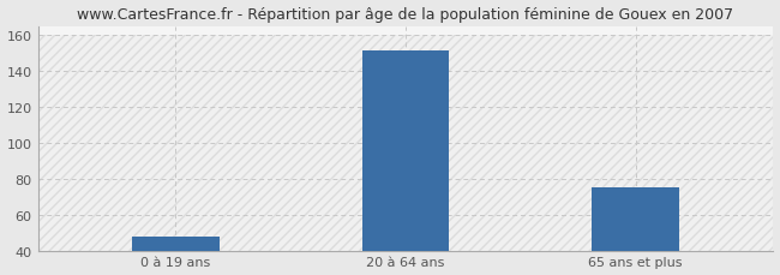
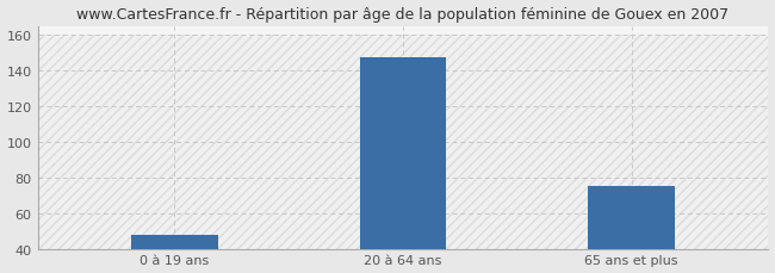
20 à 64 ans: 151 -> 147
